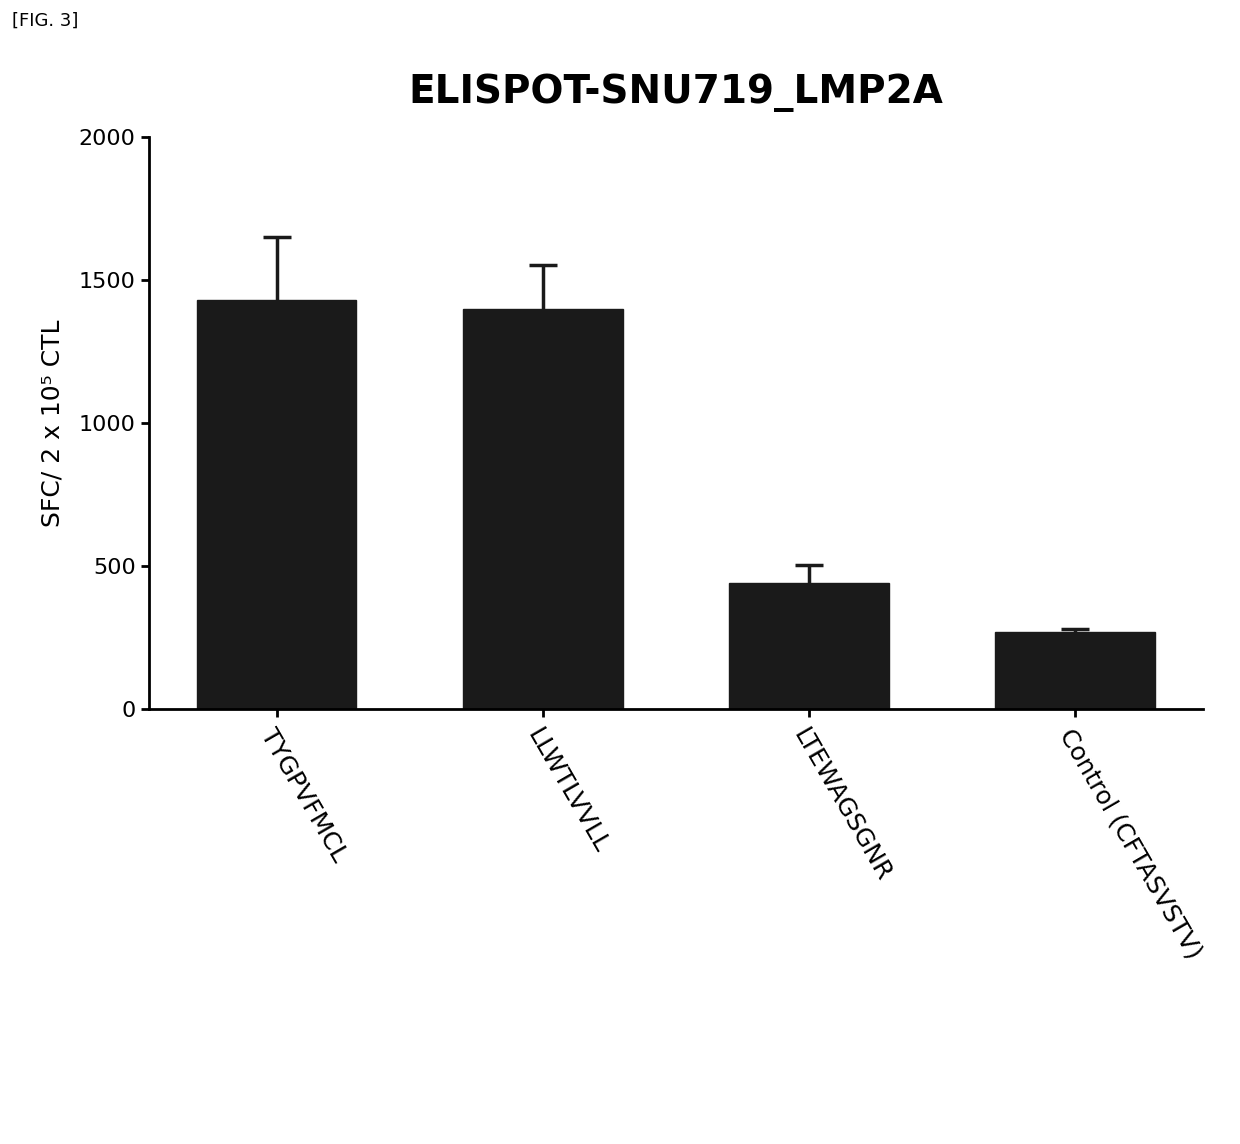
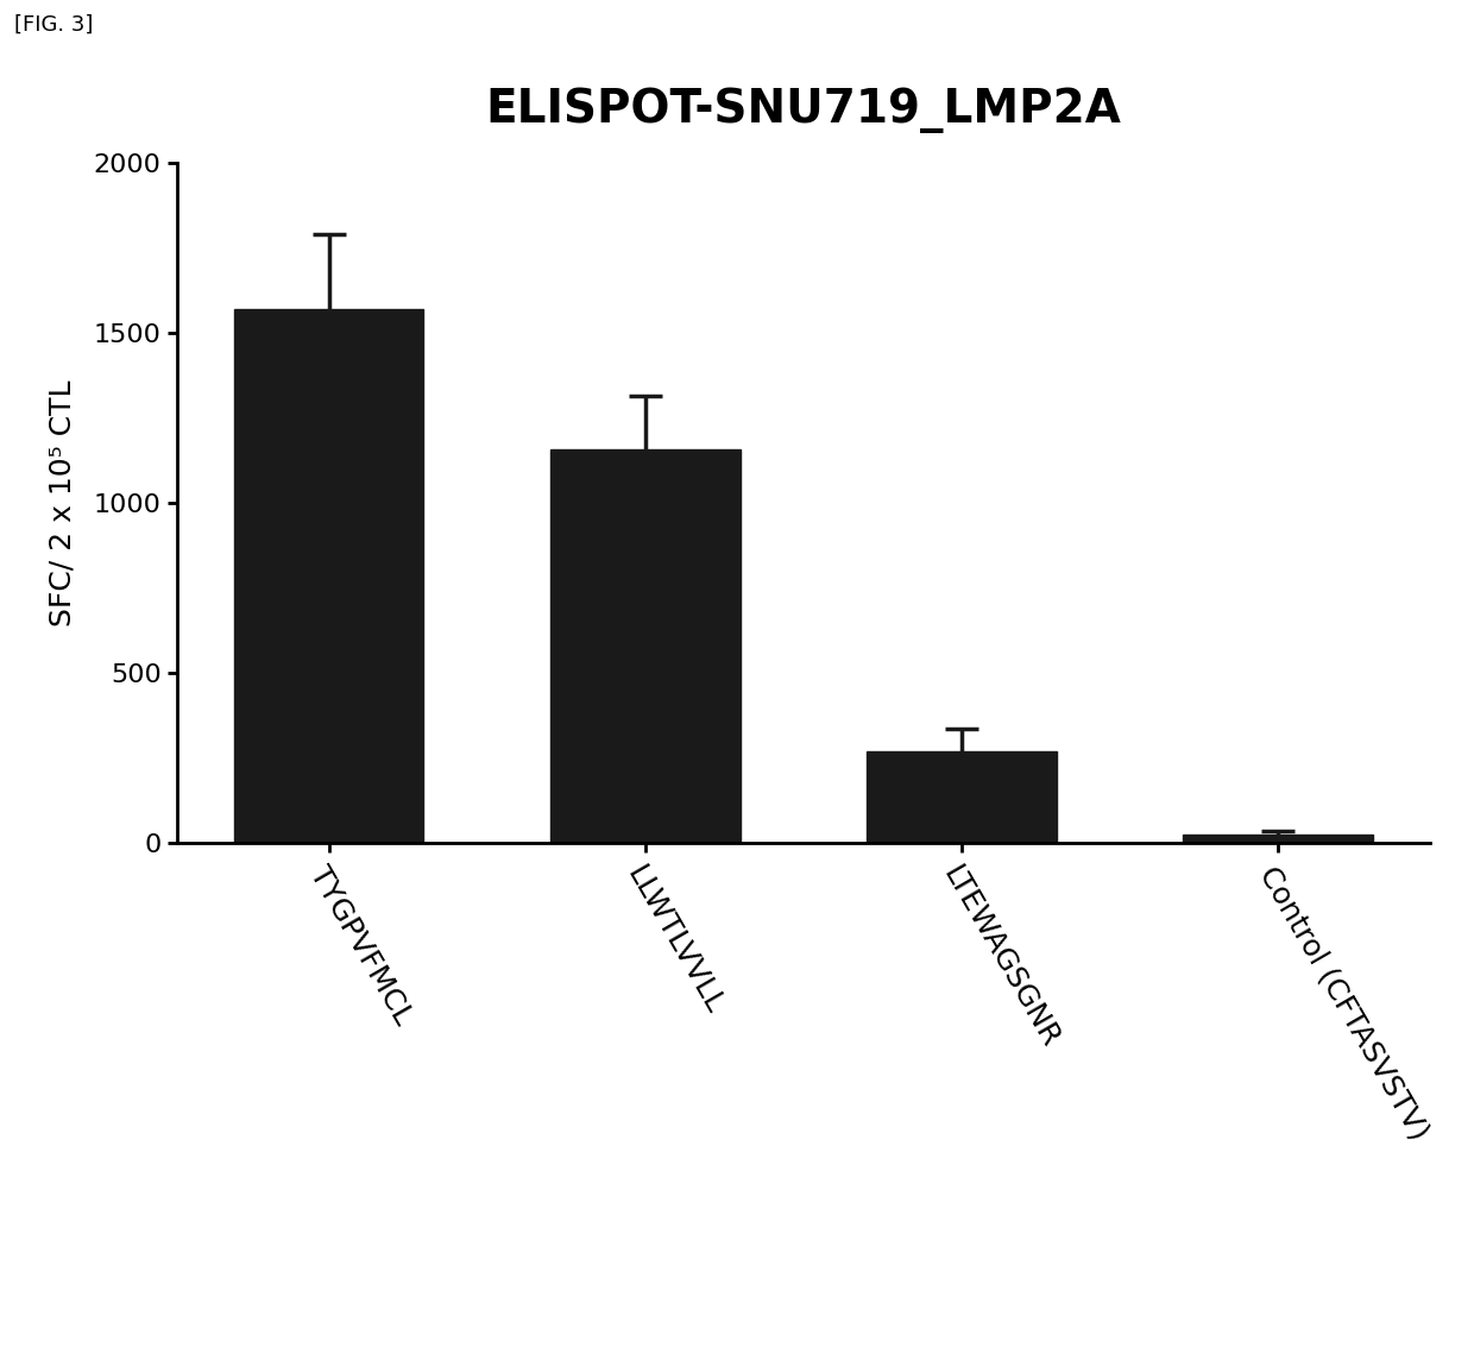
TYGPVFMCL: 1430 -> 1570
LLWTLVVLL: 1400 -> 1160
LTEWAGSGNR: 440 -> 270
Control (CFTASVSTV): 270 -> 25
